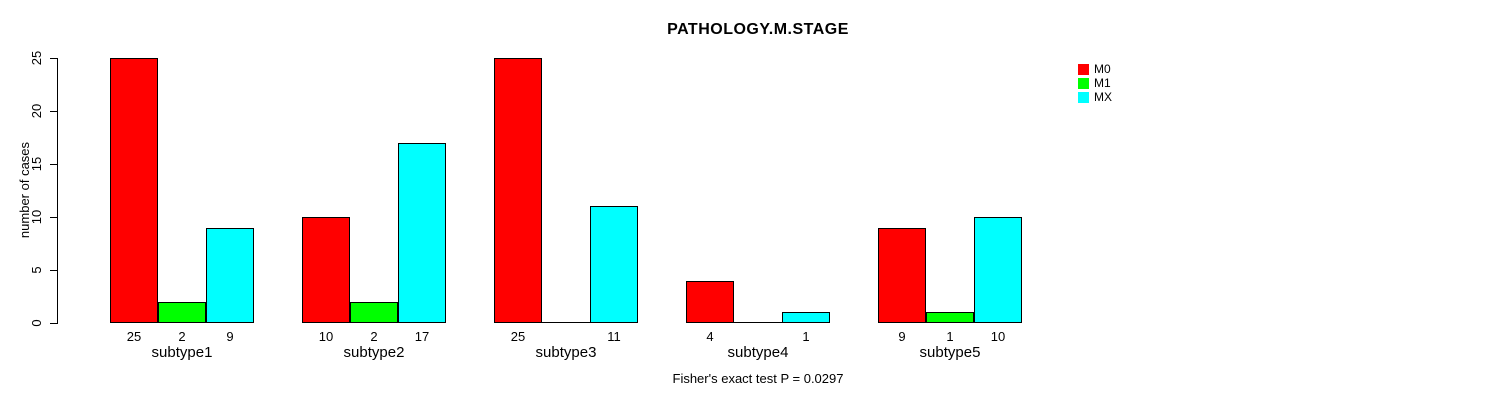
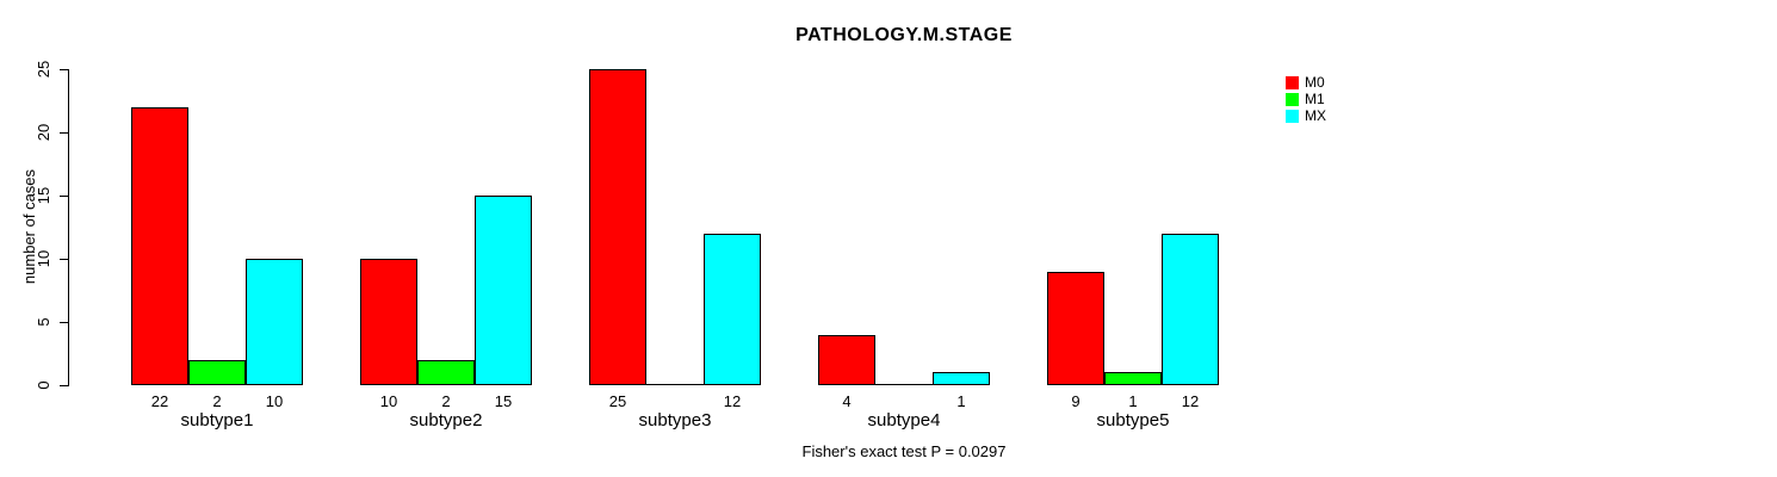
M0/subtype1: 25 -> 22
MX/subtype1: 9 -> 10
MX/subtype2: 17 -> 15
MX/subtype3: 11 -> 12
MX/subtype5: 10 -> 12
